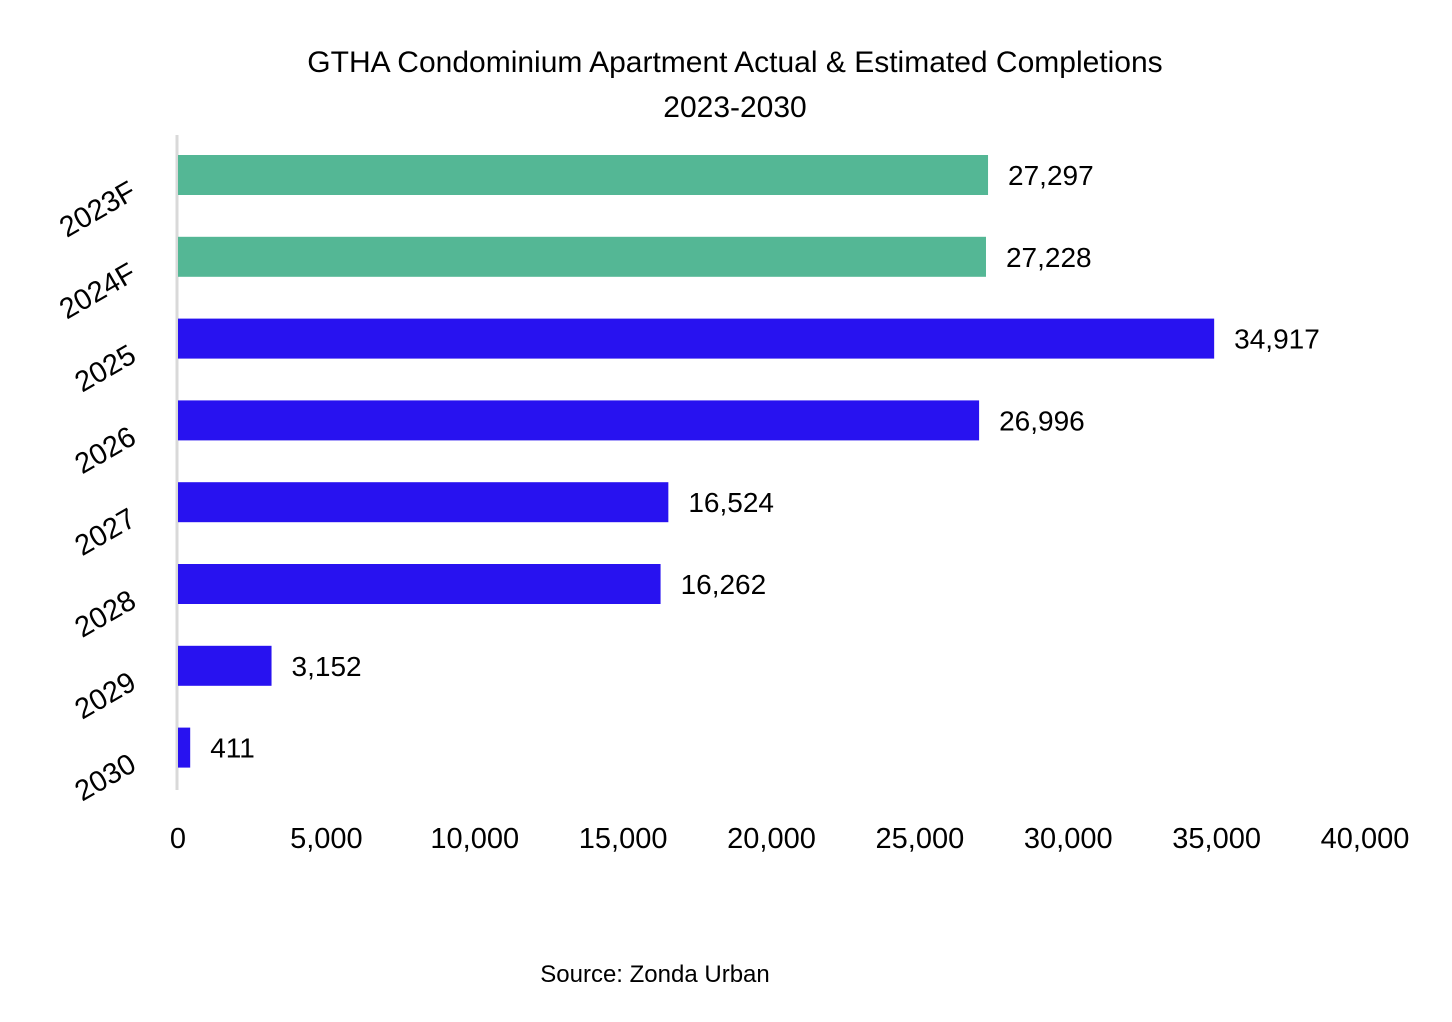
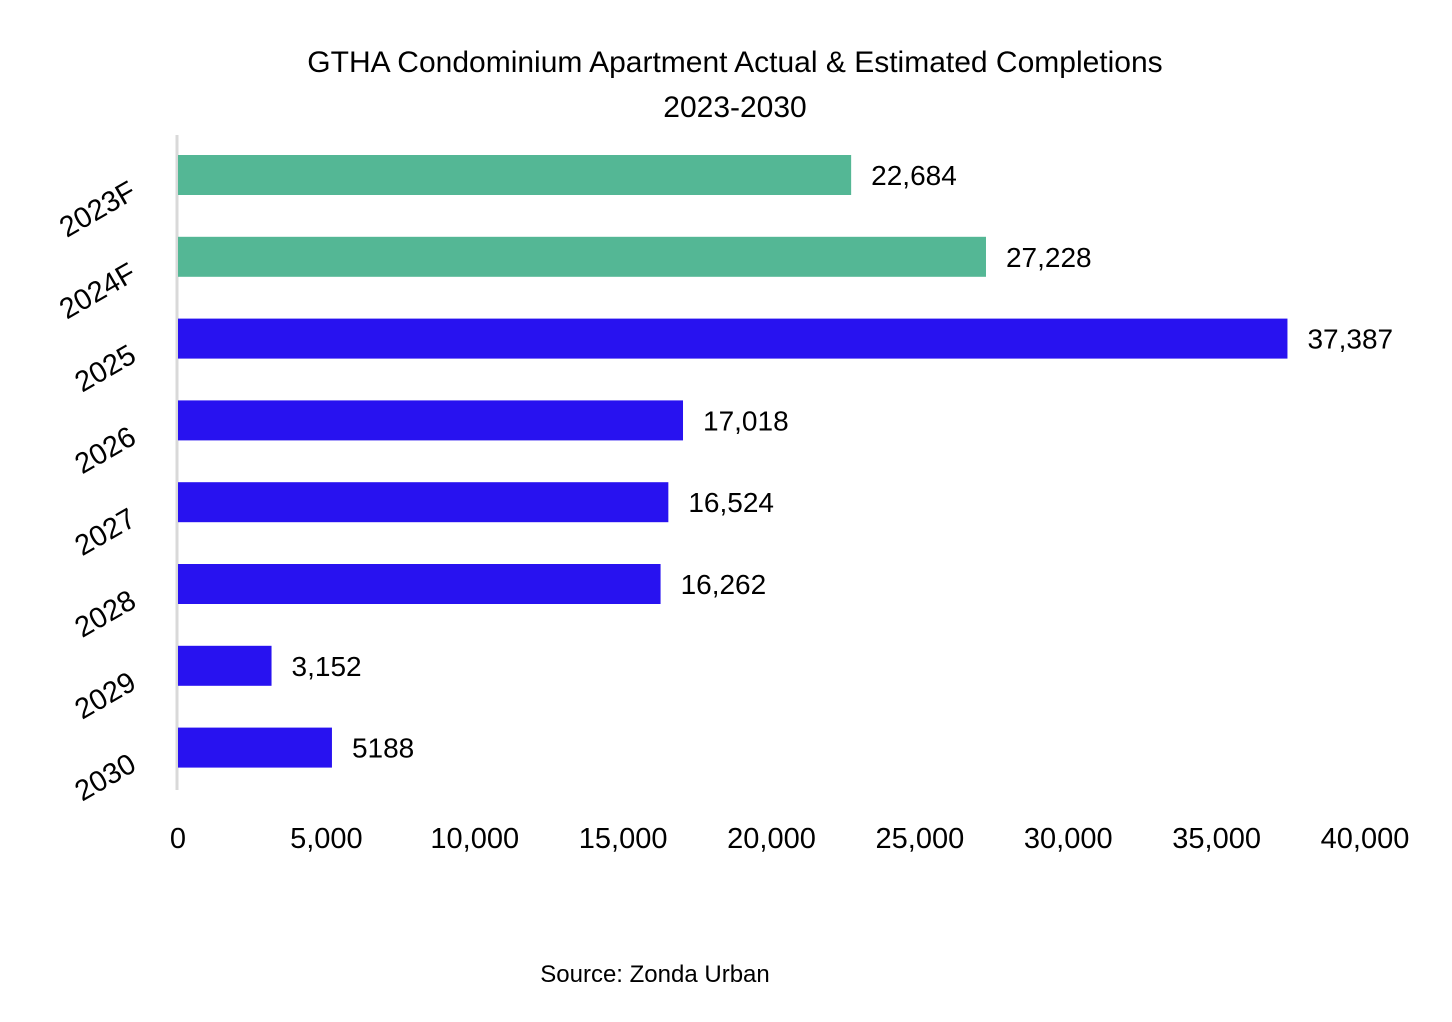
2023F: 27,297 -> 22,684
2025: 34,917 -> 37,387
2026: 26,996 -> 17,018
2030: 411 -> 5188
